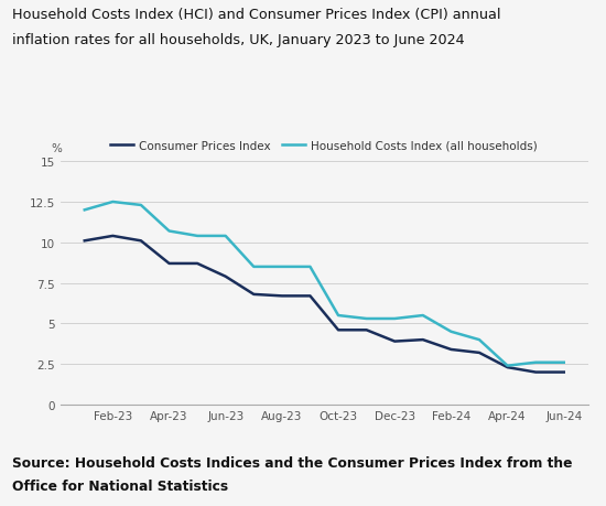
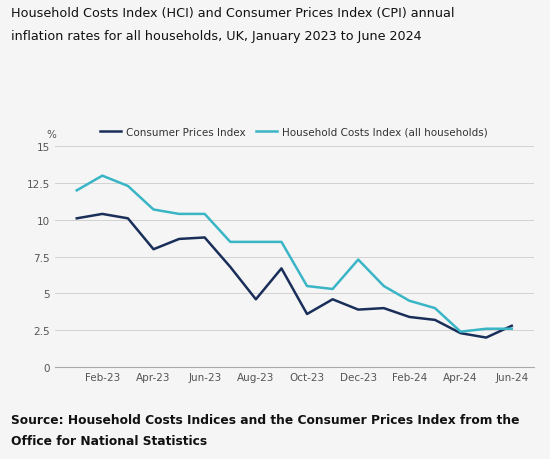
Household Costs Index (all households)/Feb-23: 12.5 -> 13.0
Consumer Prices Index/Apr-23: 8.7 -> 8.0
Consumer Prices Index/Jun-23: 7.9 -> 8.8
Consumer Prices Index/Aug-23: 6.7 -> 4.6
Consumer Prices Index/Oct-23: 4.6 -> 3.6
Household Costs Index (all households)/Dec-23: 5.3 -> 7.3
Consumer Prices Index/Jun-24: 2.0 -> 2.8
